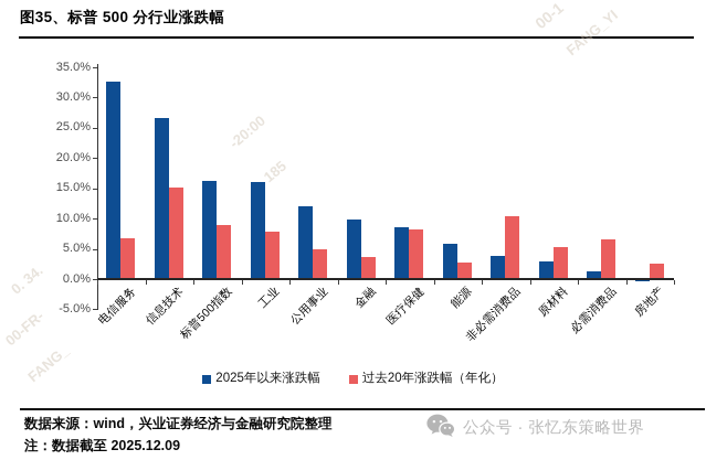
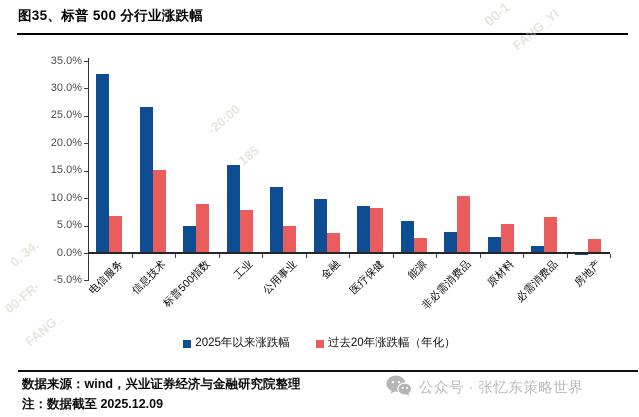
2025年以来涨跌幅/标普500指数: 16% -> 5%
